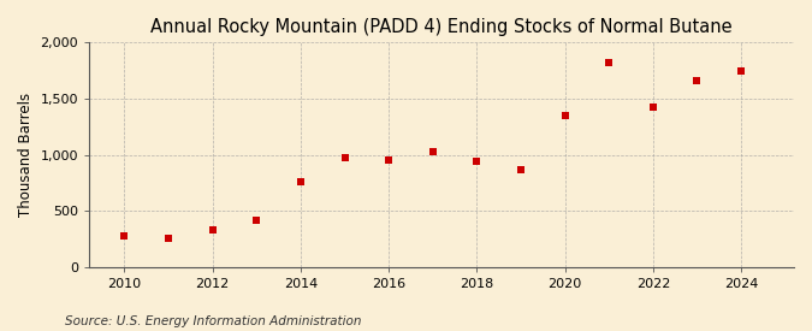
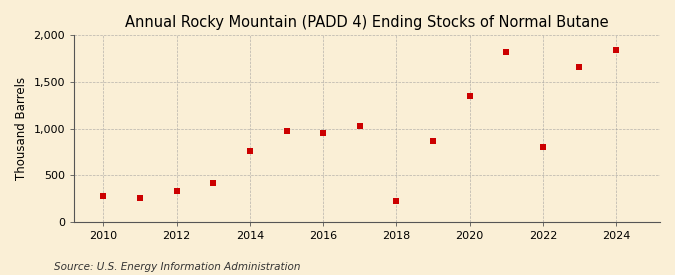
2018: 940 -> 220
2022: 1,420 -> 800
2024: 1,750 -> 1,840
